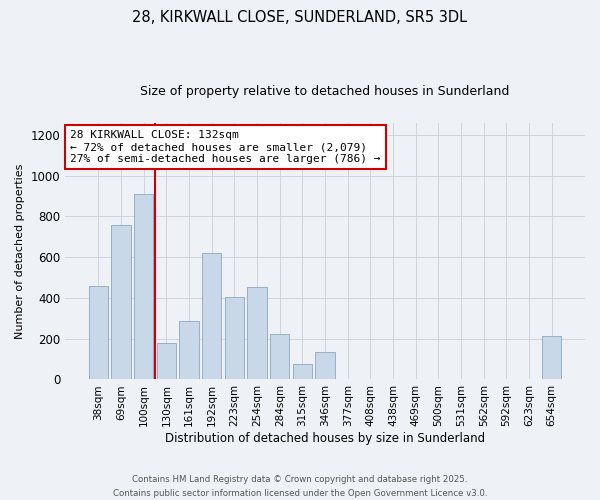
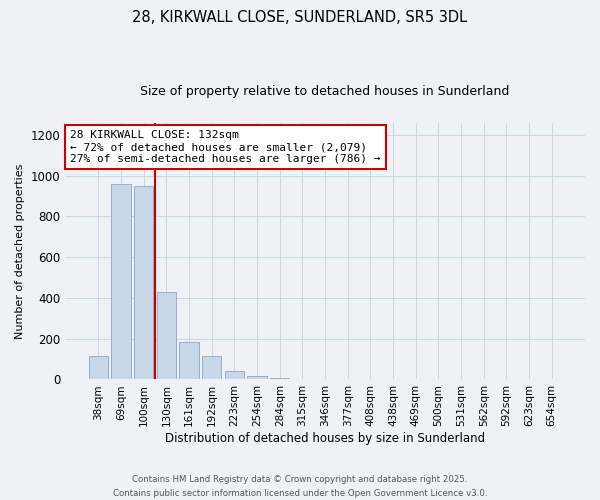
38sqm: 460 -> 113
69sqm: 760 -> 960
100sqm: 910 -> 950
130sqm: 180 -> 430
161sqm: 285 -> 185
192sqm: 620 -> 115
223sqm: 405 -> 40
254sqm: 455 -> 18
284sqm: 225 -> 8
315sqm: 75 -> 3
346sqm: 135 -> 1
654sqm: 215 -> 3
